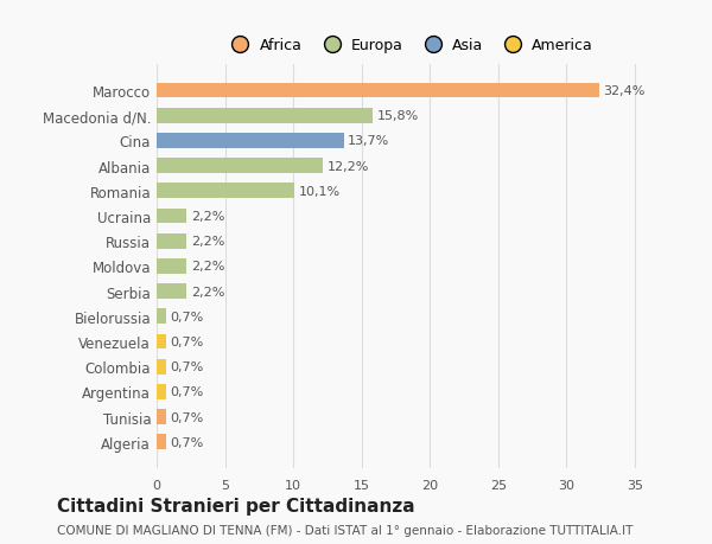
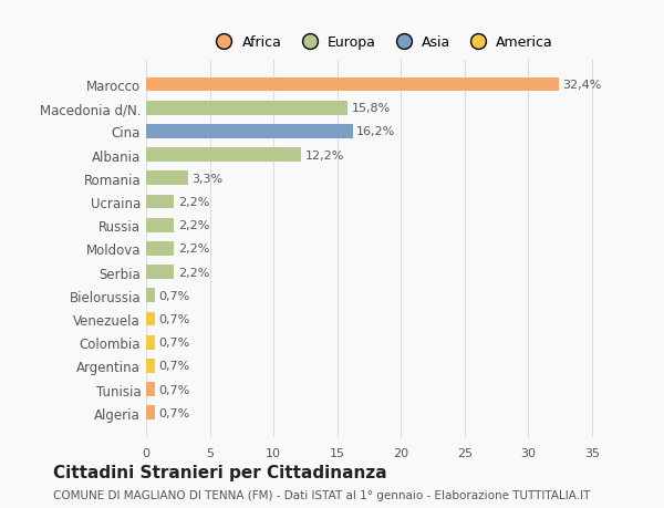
Cina: 13,7% -> 16,2%
Romania: 10,1% -> 3,3%
